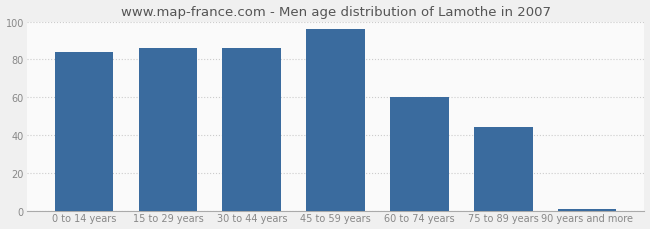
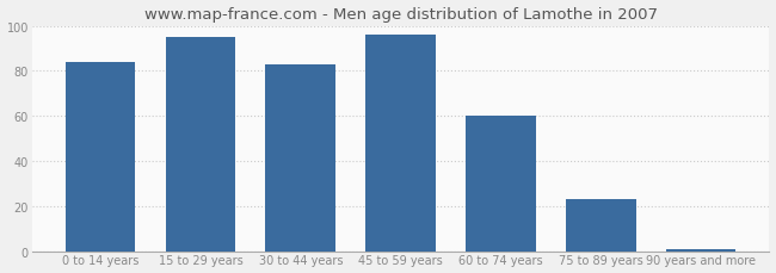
15 to 29 years: 86 -> 95
30 to 44 years: 86 -> 83
75 to 89 years: 44 -> 23
